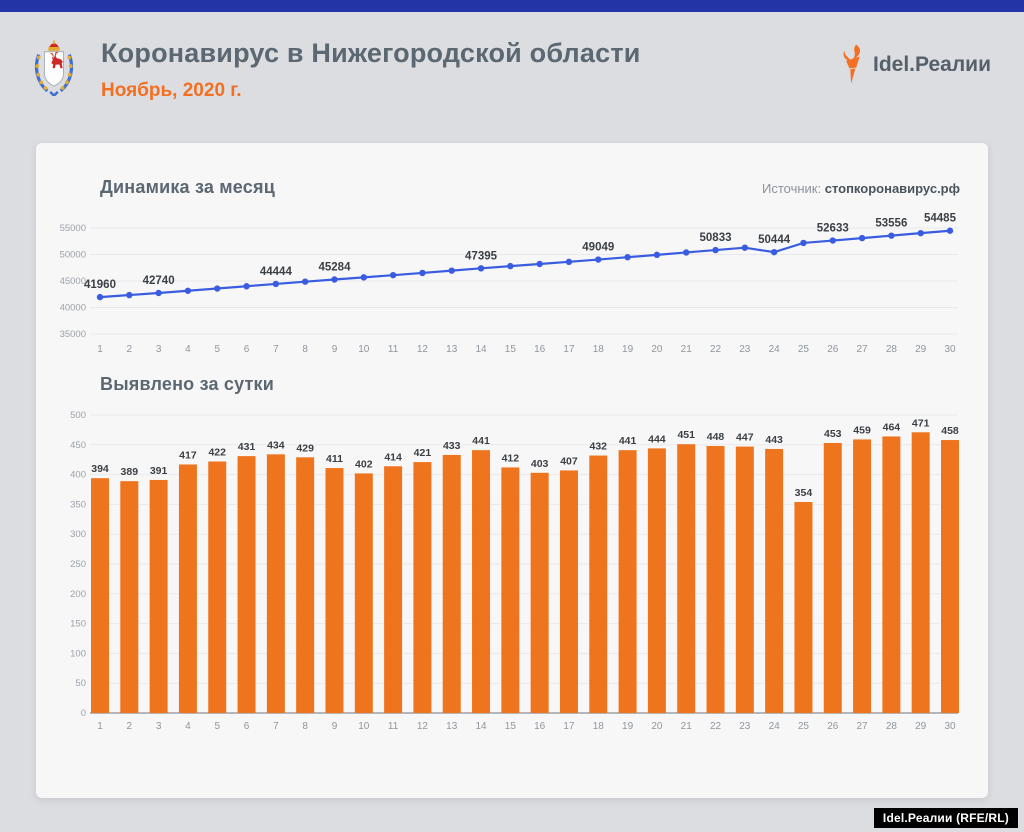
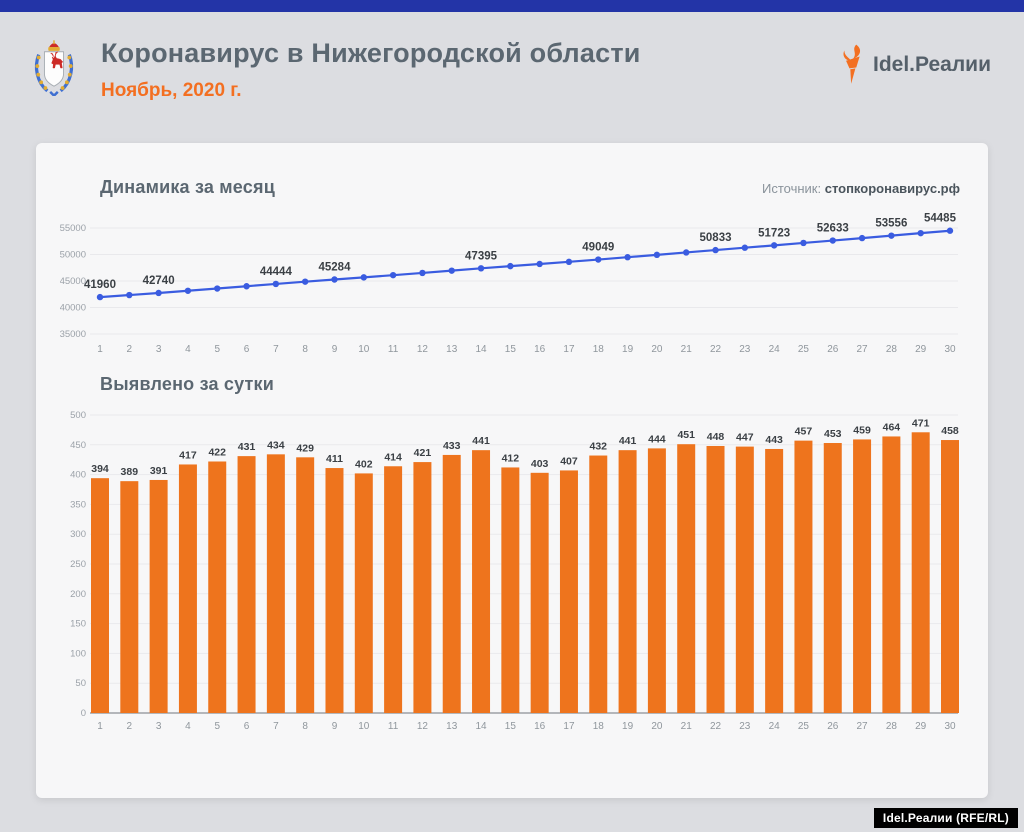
Динамика за месяц/24: 50444 -> 51723
Выявлено за сутки/25: 354 -> 457
